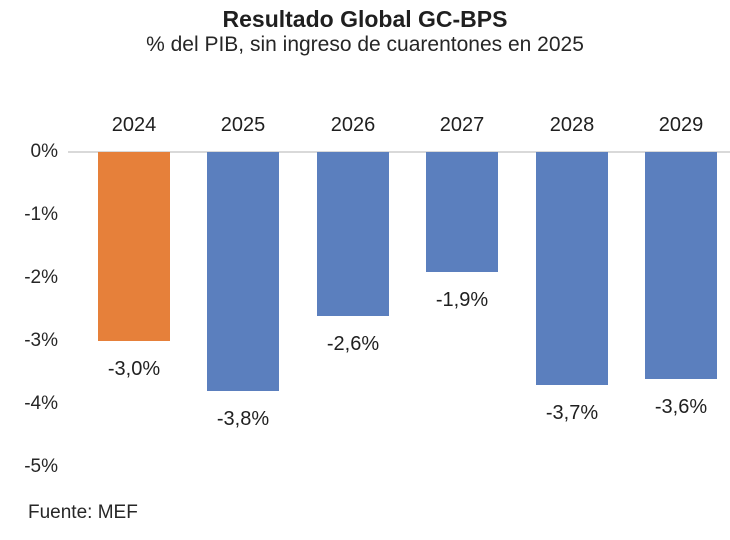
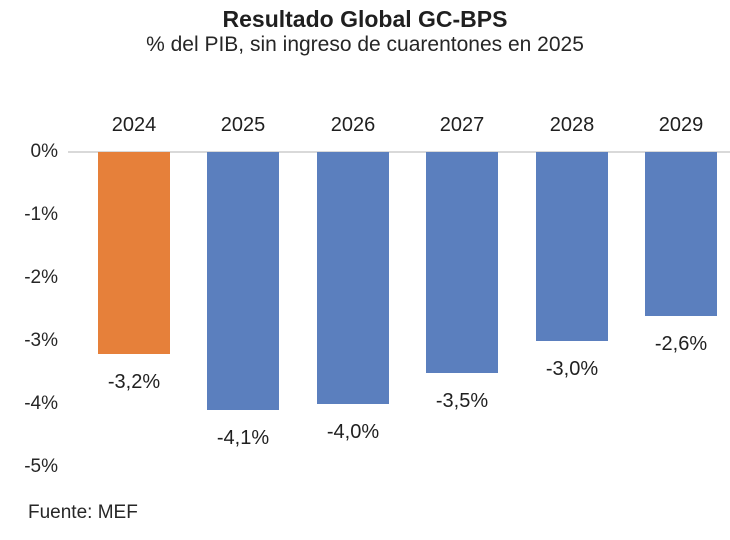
2024: -3,0% -> -3,2%
2025: -3,8% -> -4,1%
2026: -2,6% -> -4,0%
2027: -1,9% -> -3,5%
2028: -3,7% -> -3,0%
2029: -3,6% -> -2,6%
